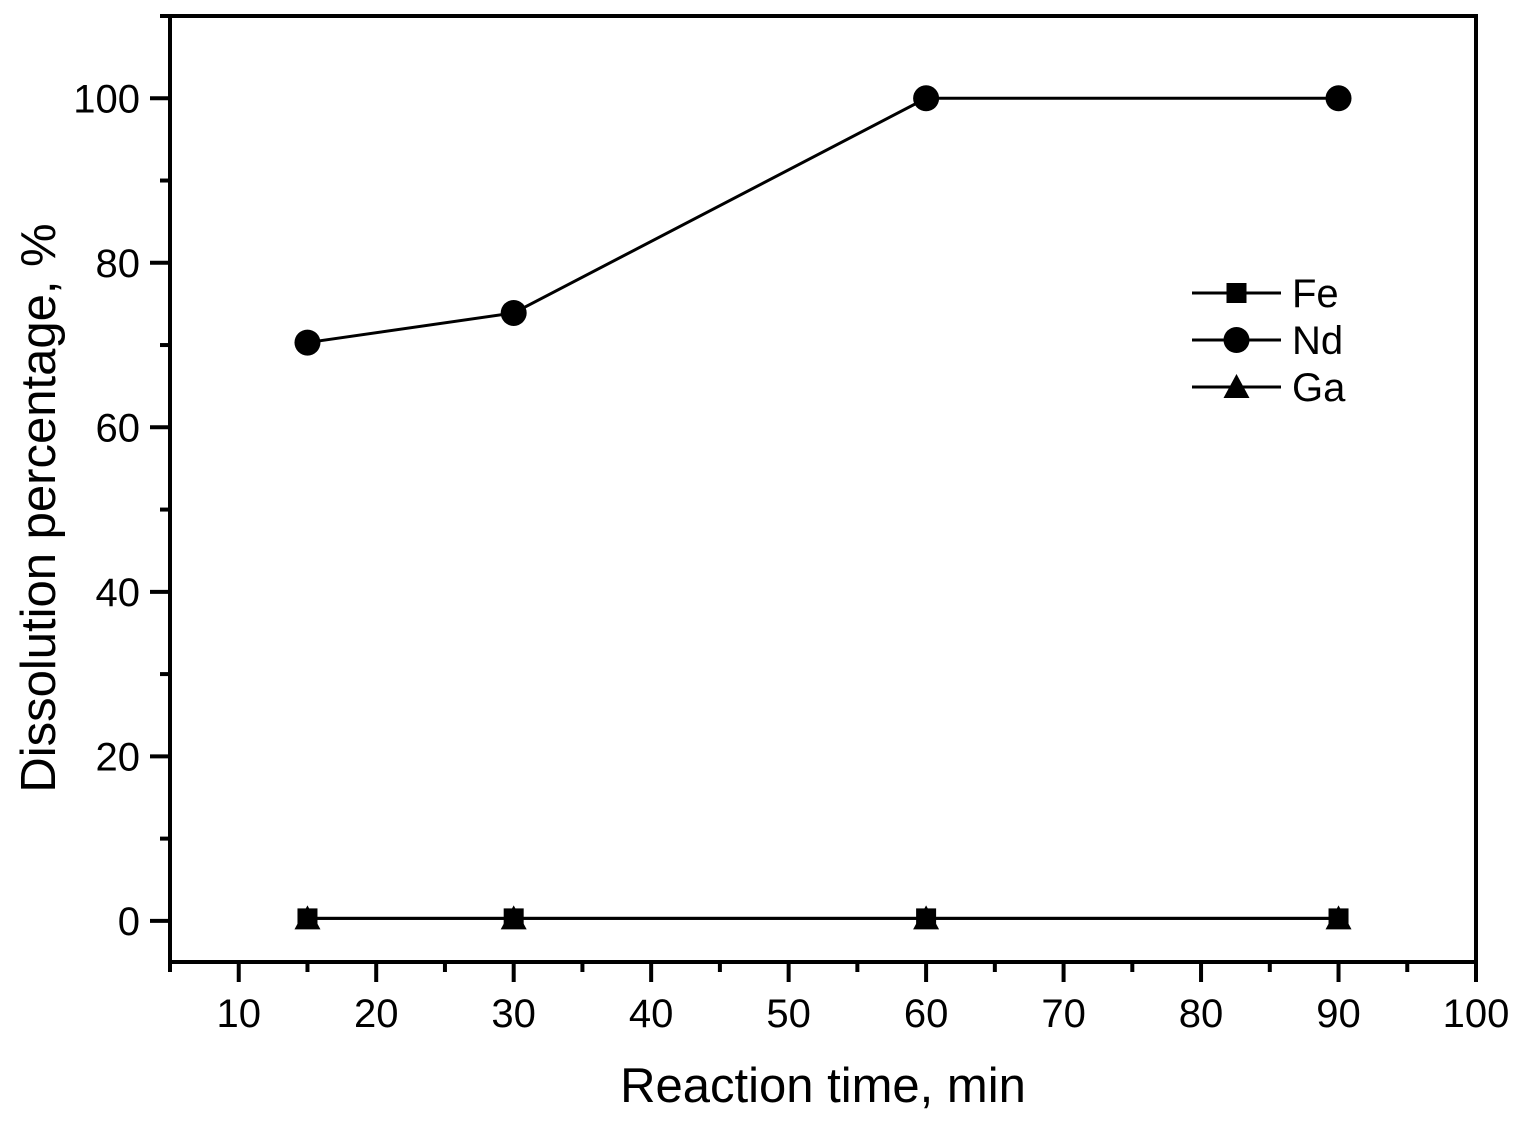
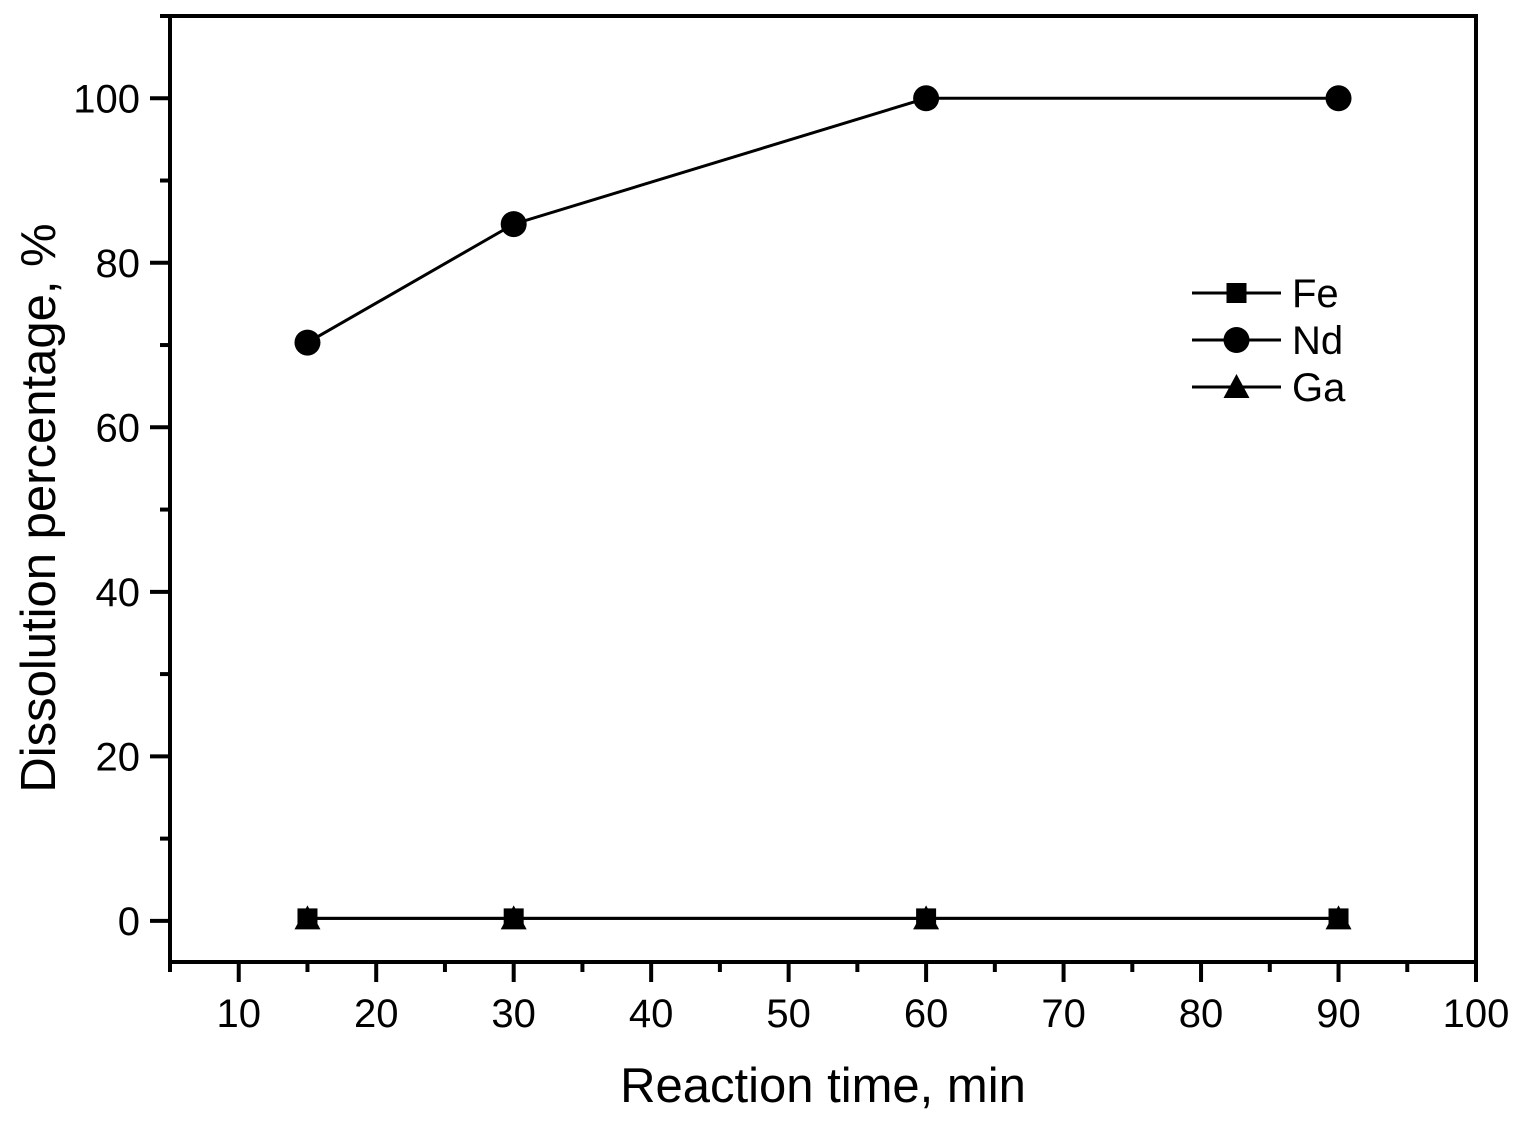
Nd/30: 73.9 -> 84.7
